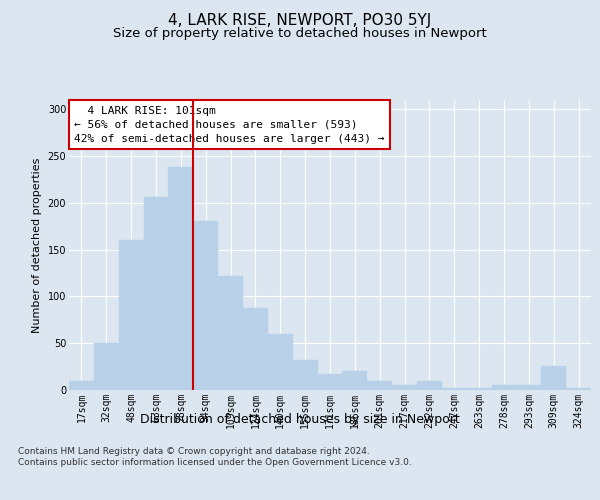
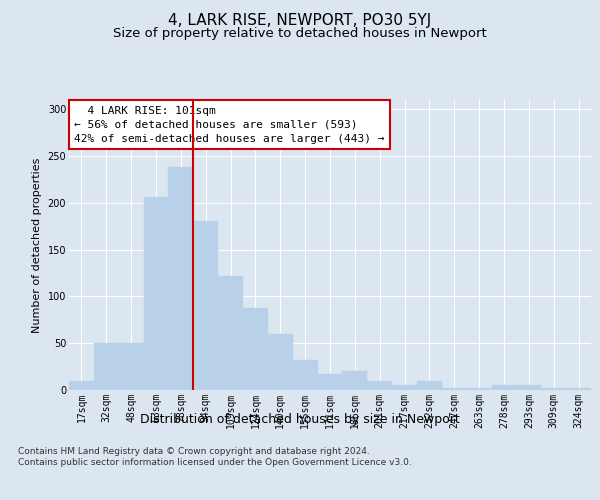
48sqm: 160 -> 50
309sqm: 26 -> 2
